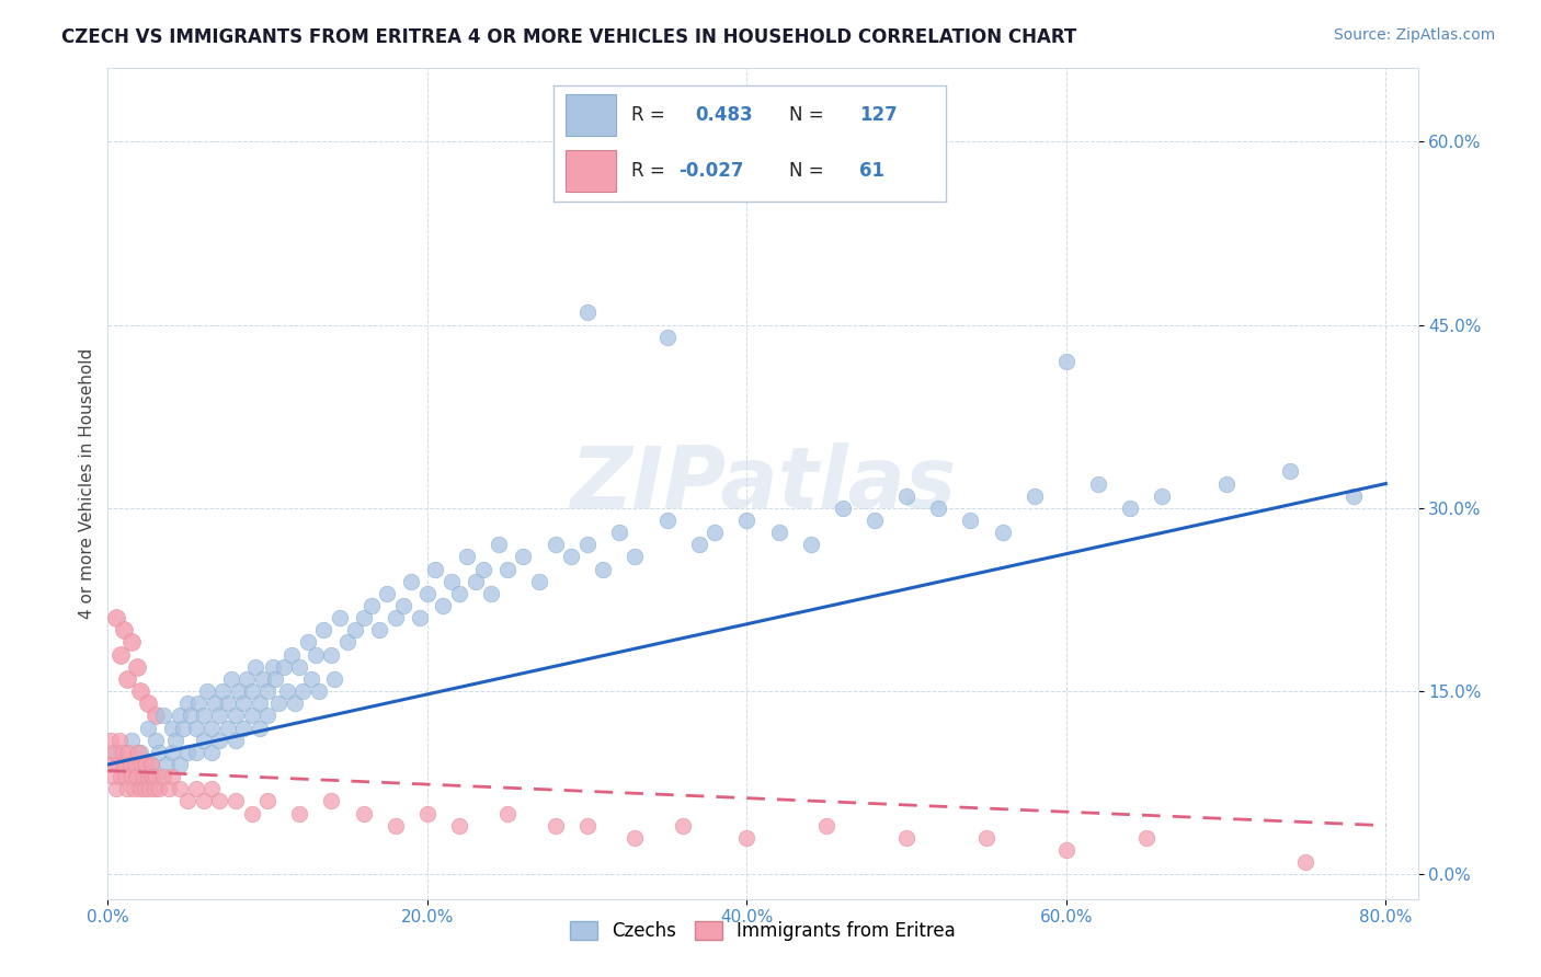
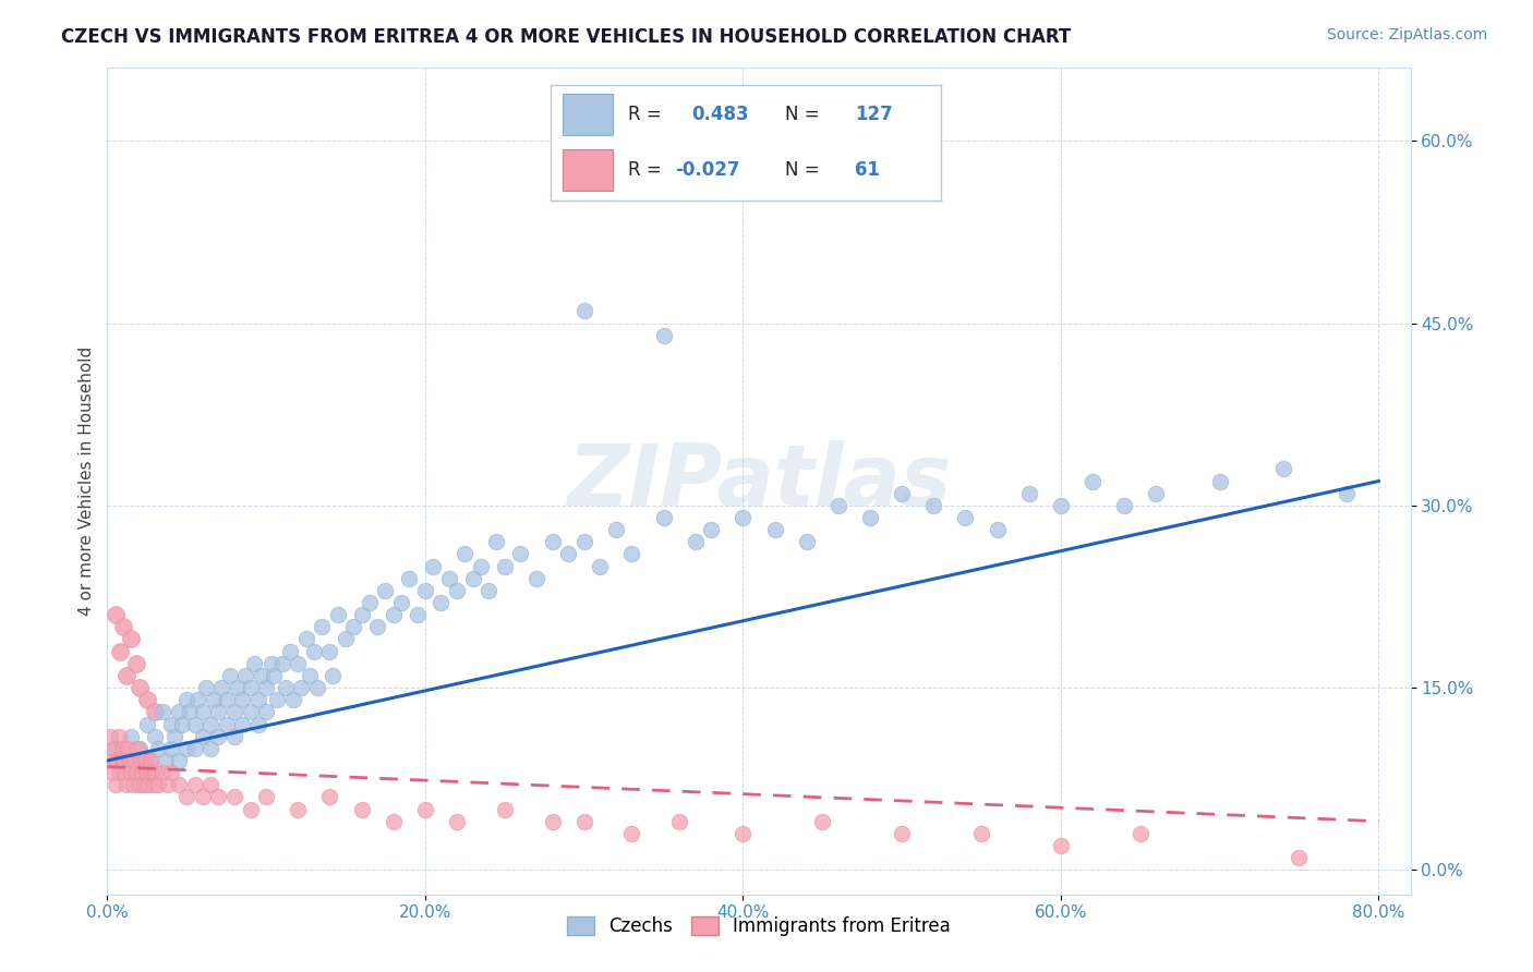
Czechs/60.0%: 42% -> 30%
